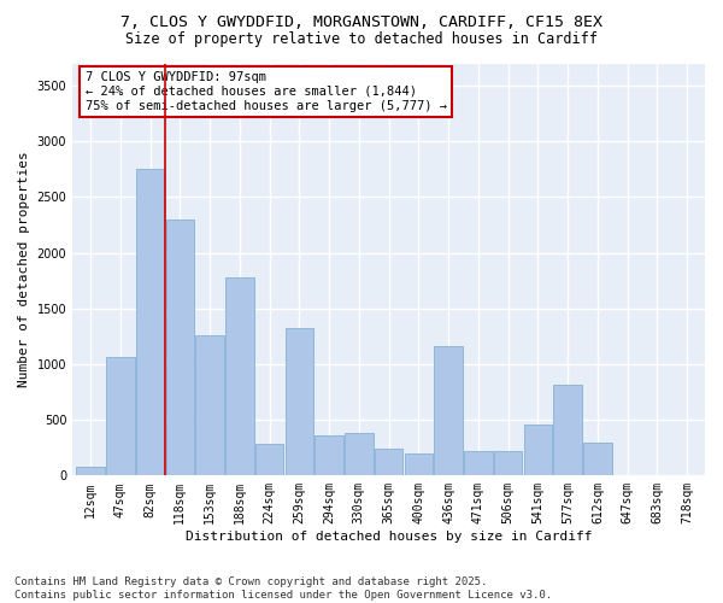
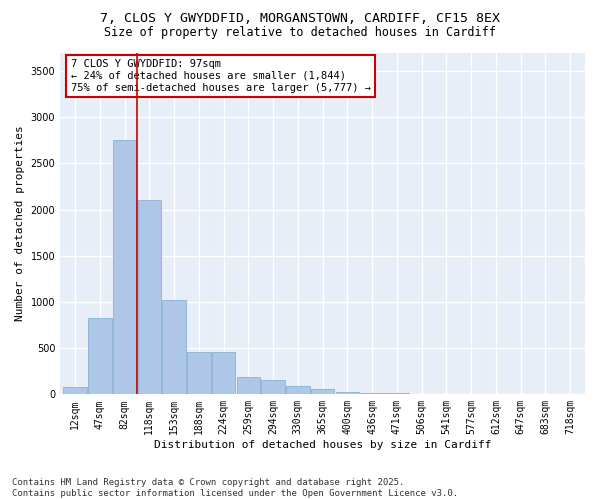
47sqm: 1060 -> 830
118sqm: 2300 -> 2100
153sqm: 1260 -> 1020
188sqm: 1780 -> 460
224sqm: 280 -> 460
259sqm: 1320 -> 180
294sqm: 360 -> 160
330sqm: 380 -> 80
365sqm: 240 -> 60
400sqm: 200 -> 20
436sqm: 1160 -> 20
471sqm: 220 -> 10
506sqm: 220 -> 0
541sqm: 460 -> 0
577sqm: 820 -> 0
612sqm: 300 -> 0
